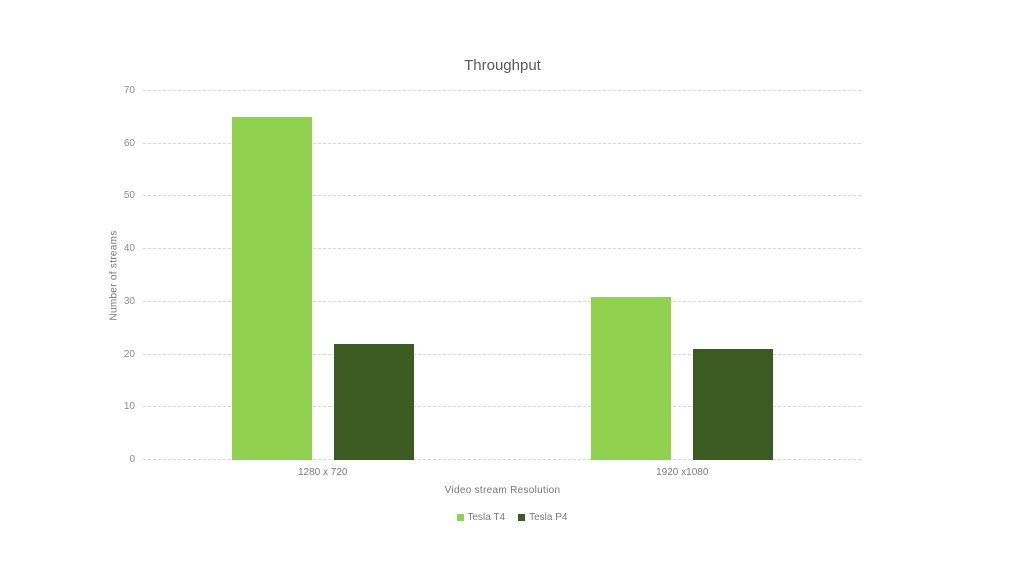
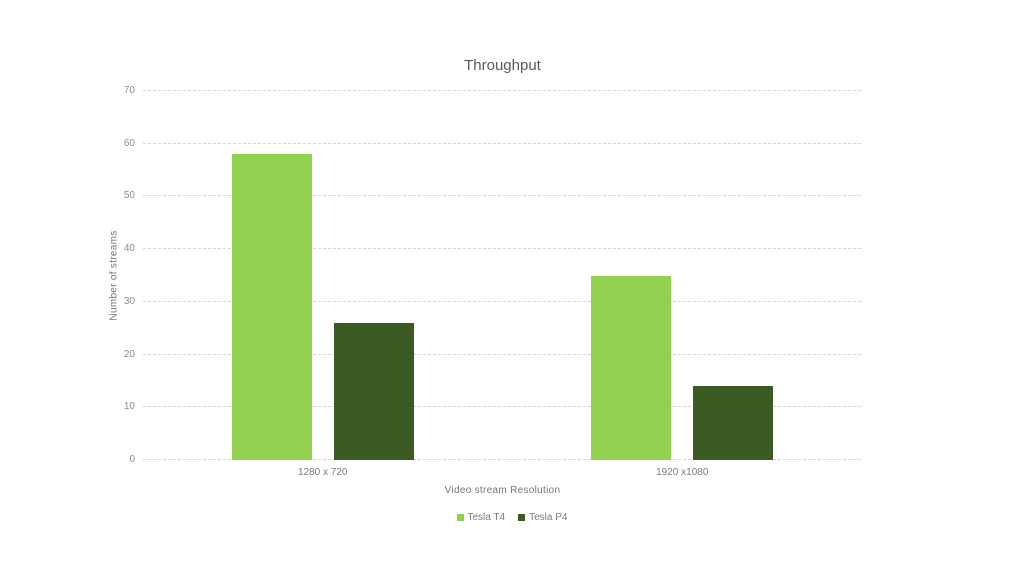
Tesla T4/1280 x 720: 65 -> 58
Tesla P4/1280 x 720: 22 -> 26
Tesla T4/1920 x1080: 31 -> 35
Tesla P4/1920 x1080: 21 -> 14
